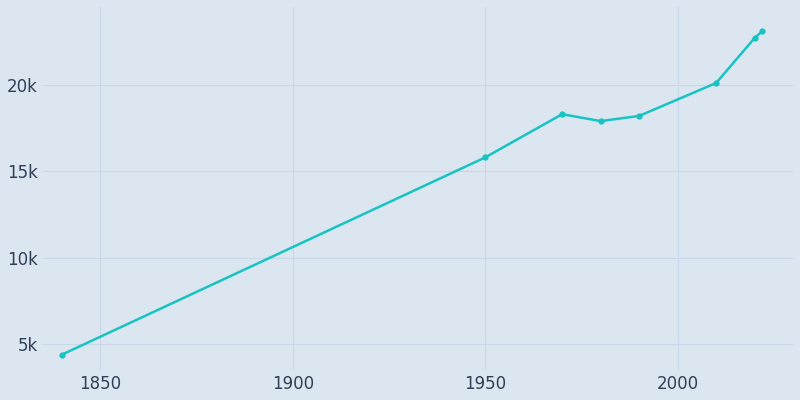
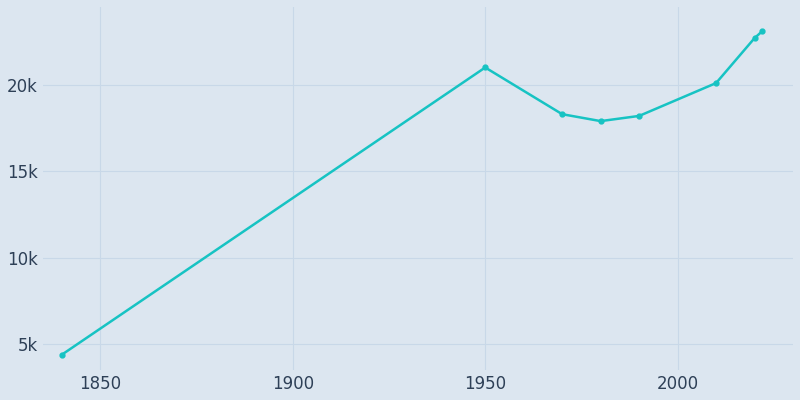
1950: 15.8k -> 21.0k
